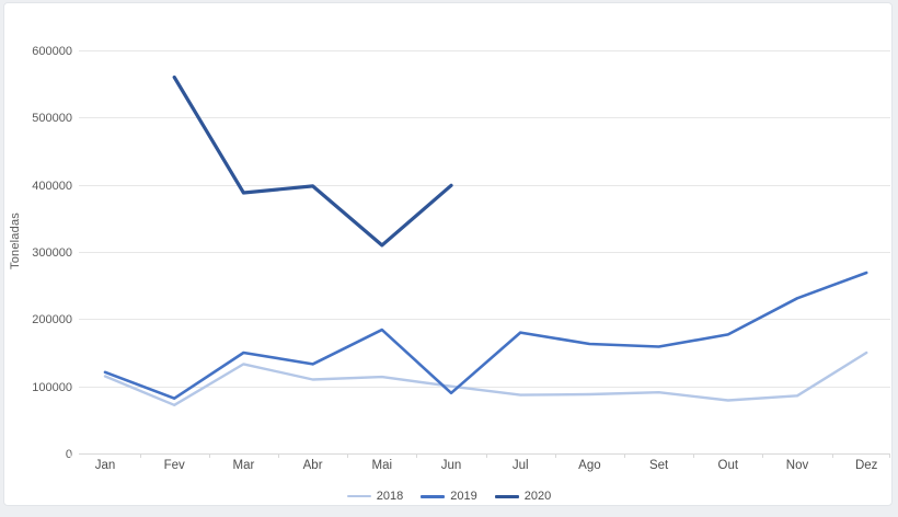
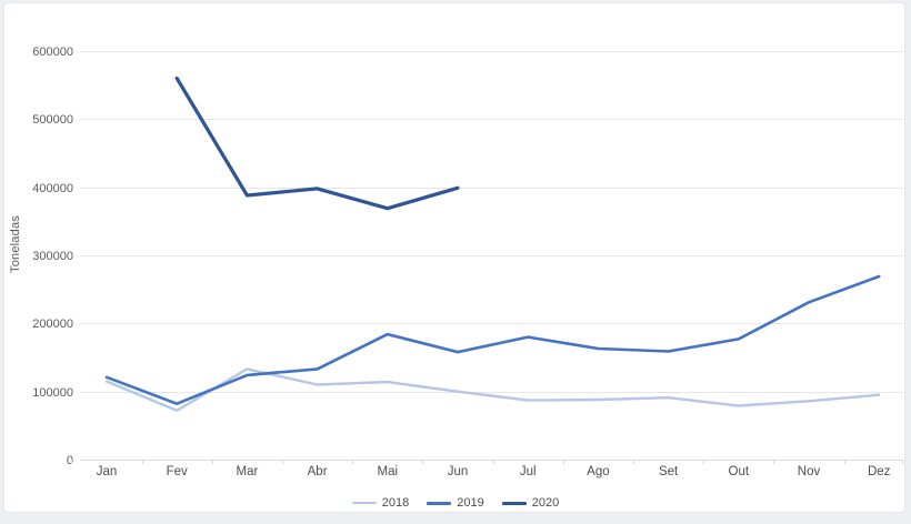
2019/Mar: 150000 -> 120000
2020/Mai: 310000 -> 370000
2019/Jun: 90000 -> 160000
2018/Dez: 150000 -> 100000
